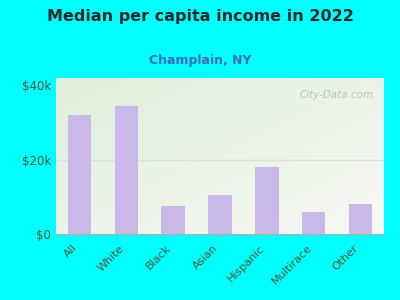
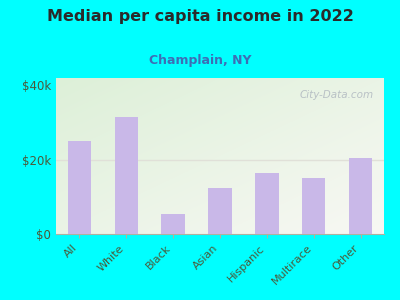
All: $32.0k -> $25.0k
White: $34.5k -> $31.5k
Black: $7.5k -> $5.5k
Asian: $10.5k -> $12.5k
Hispanic: $18.0k -> $16.5k
Multirace: $6.0k -> $15.0k
Other: $8.0k -> $20.5k
